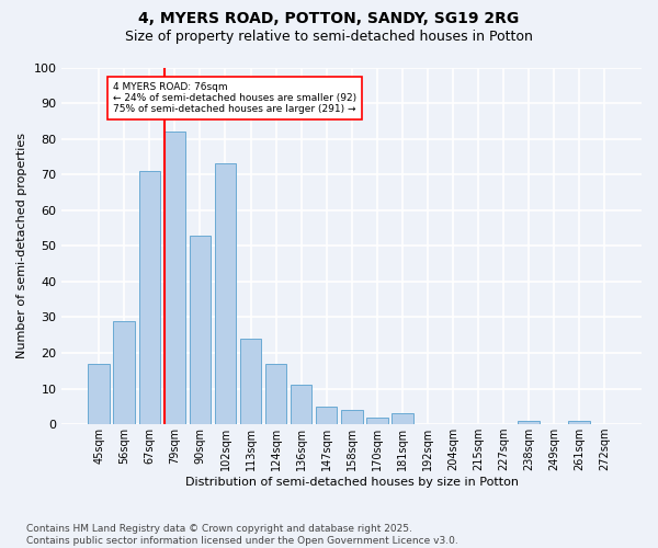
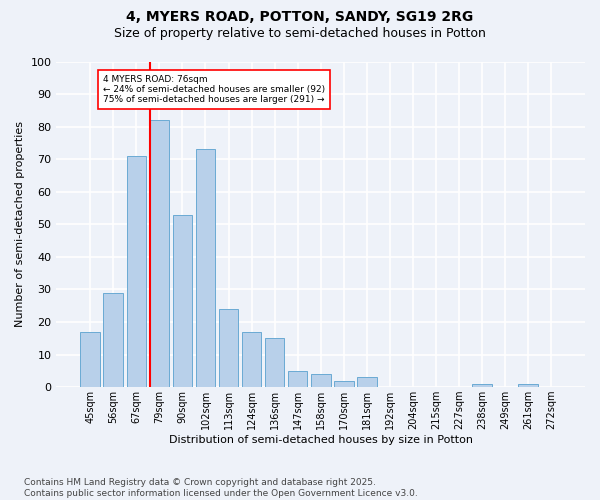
136sqm: 11 -> 15
